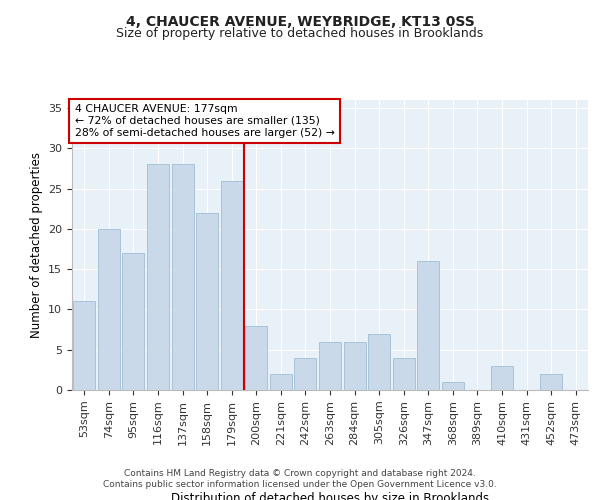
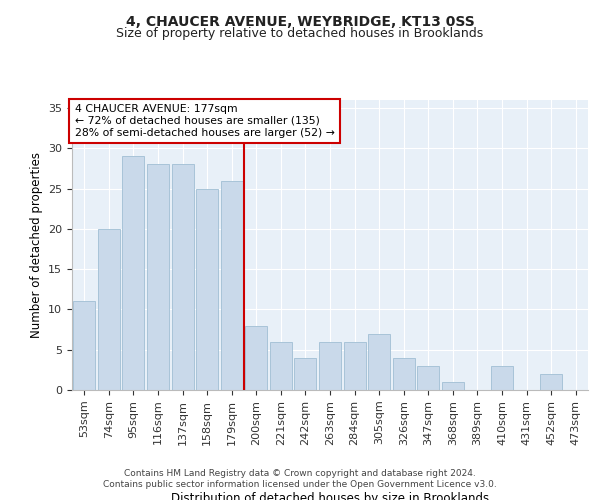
95sqm: 17 -> 29
158sqm: 22 -> 25
221sqm: 2 -> 6
347sqm: 16 -> 3
